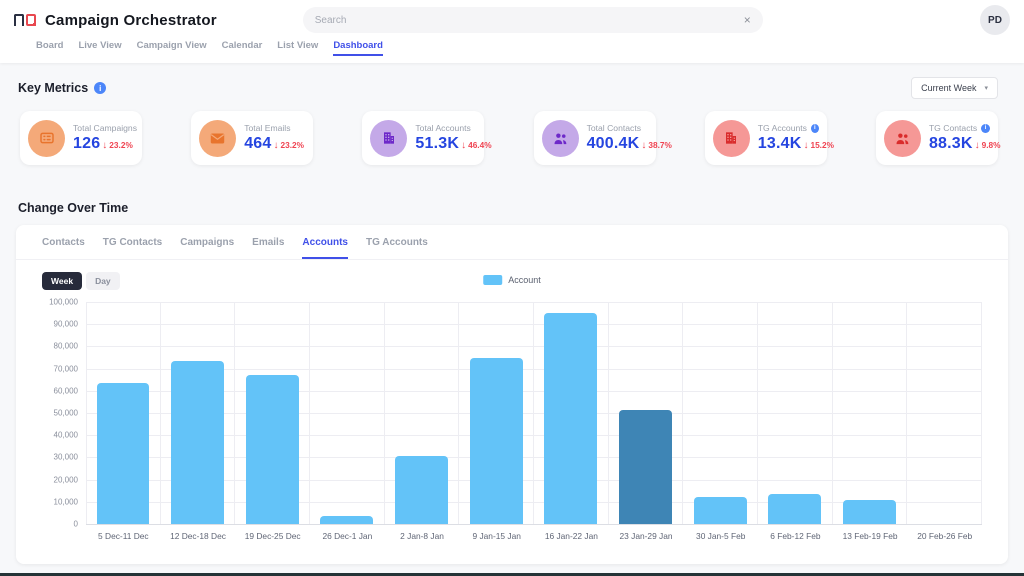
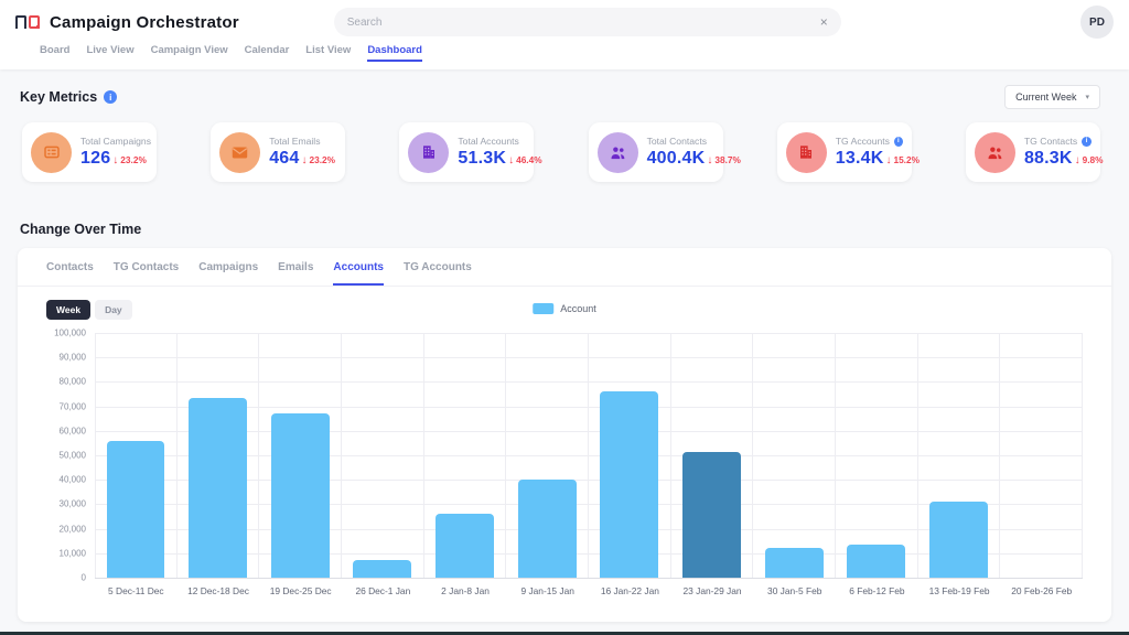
5 Dec-11 Dec: 64000 -> 56000
26 Dec-1 Jan: 4000 -> 7000
2 Jan-8 Jan: 30000 -> 26000
9 Jan-15 Jan: 75000 -> 40000
16 Jan-22 Jan: 95000 -> 76000
13 Feb-19 Feb: 11000 -> 31000
